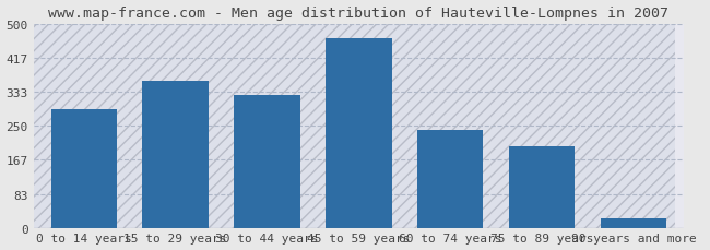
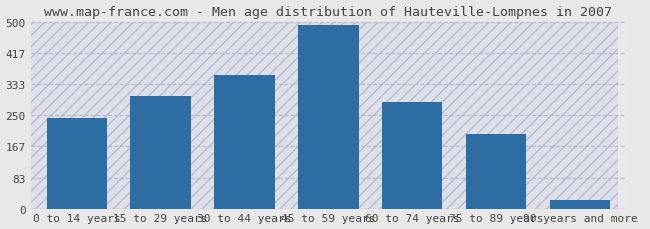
0 to 14 years: 290 -> 242
15 to 29 years: 360 -> 300
30 to 44 years: 325 -> 358
45 to 59 years: 465 -> 490
60 to 74 years: 240 -> 285
